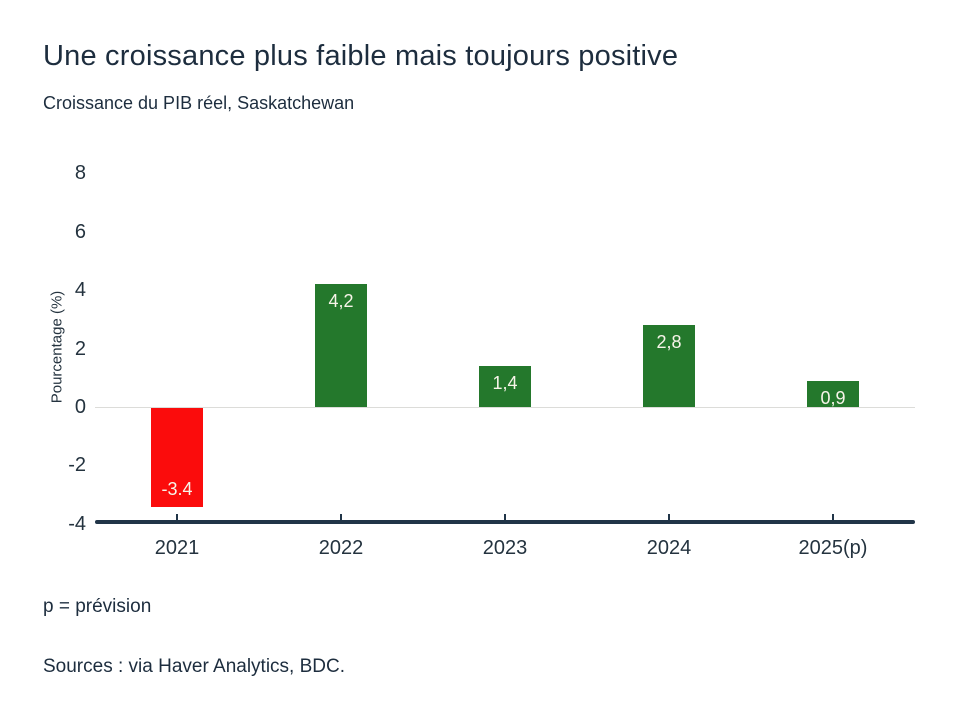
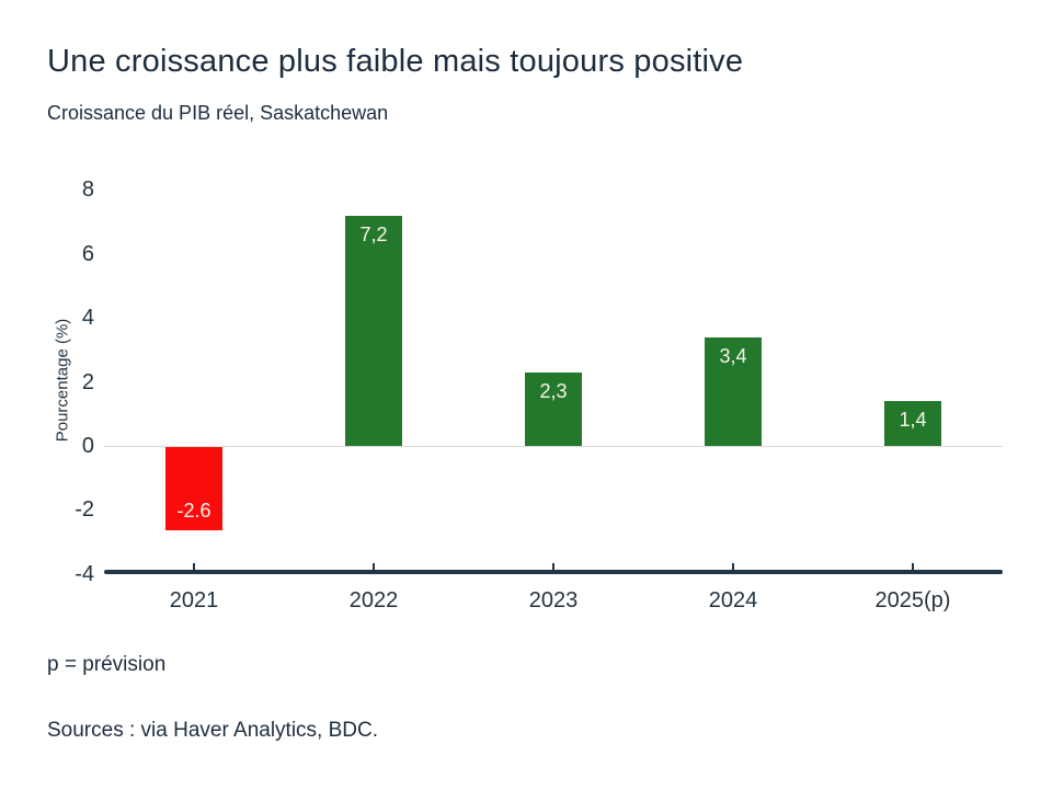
2021: -3.4 -> -2.6
2022: 4,2 -> 7,2
2023: 1,4 -> 2,3
2024: 2,8 -> 3,4
2025(p): 0,9 -> 1,4
